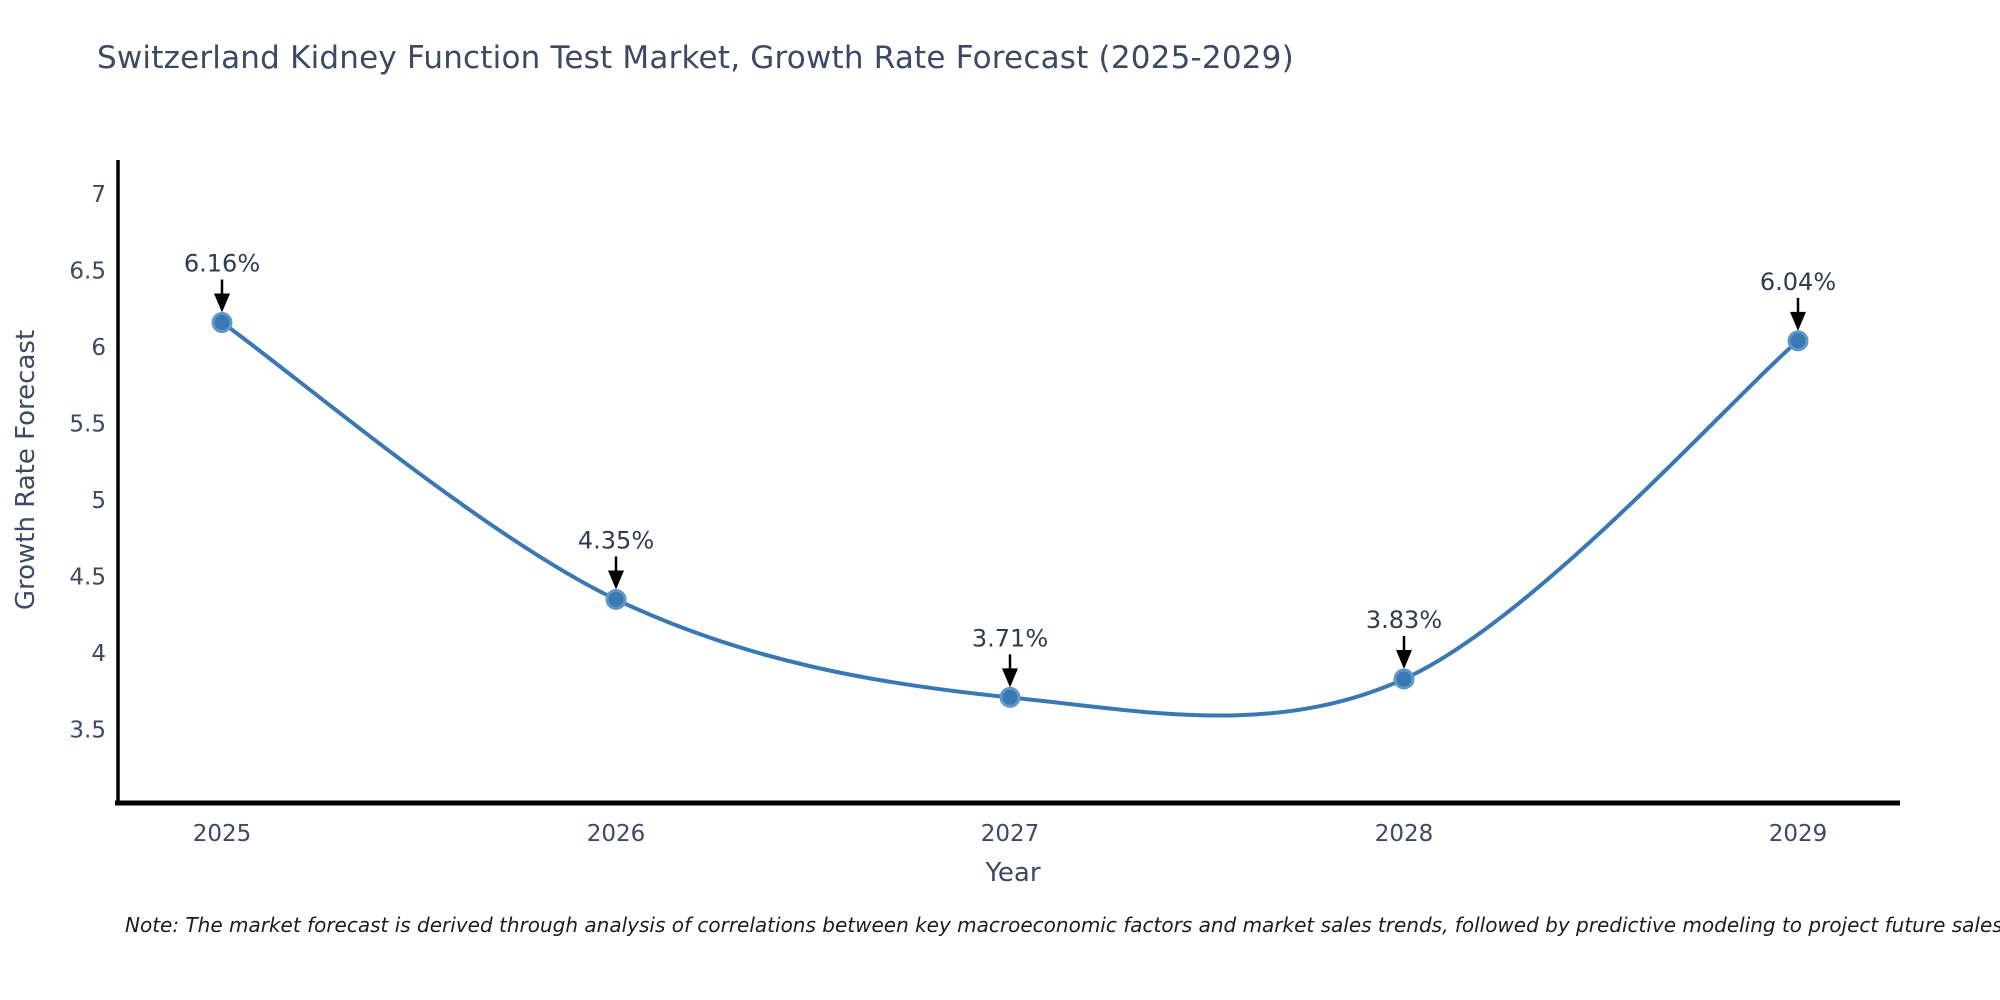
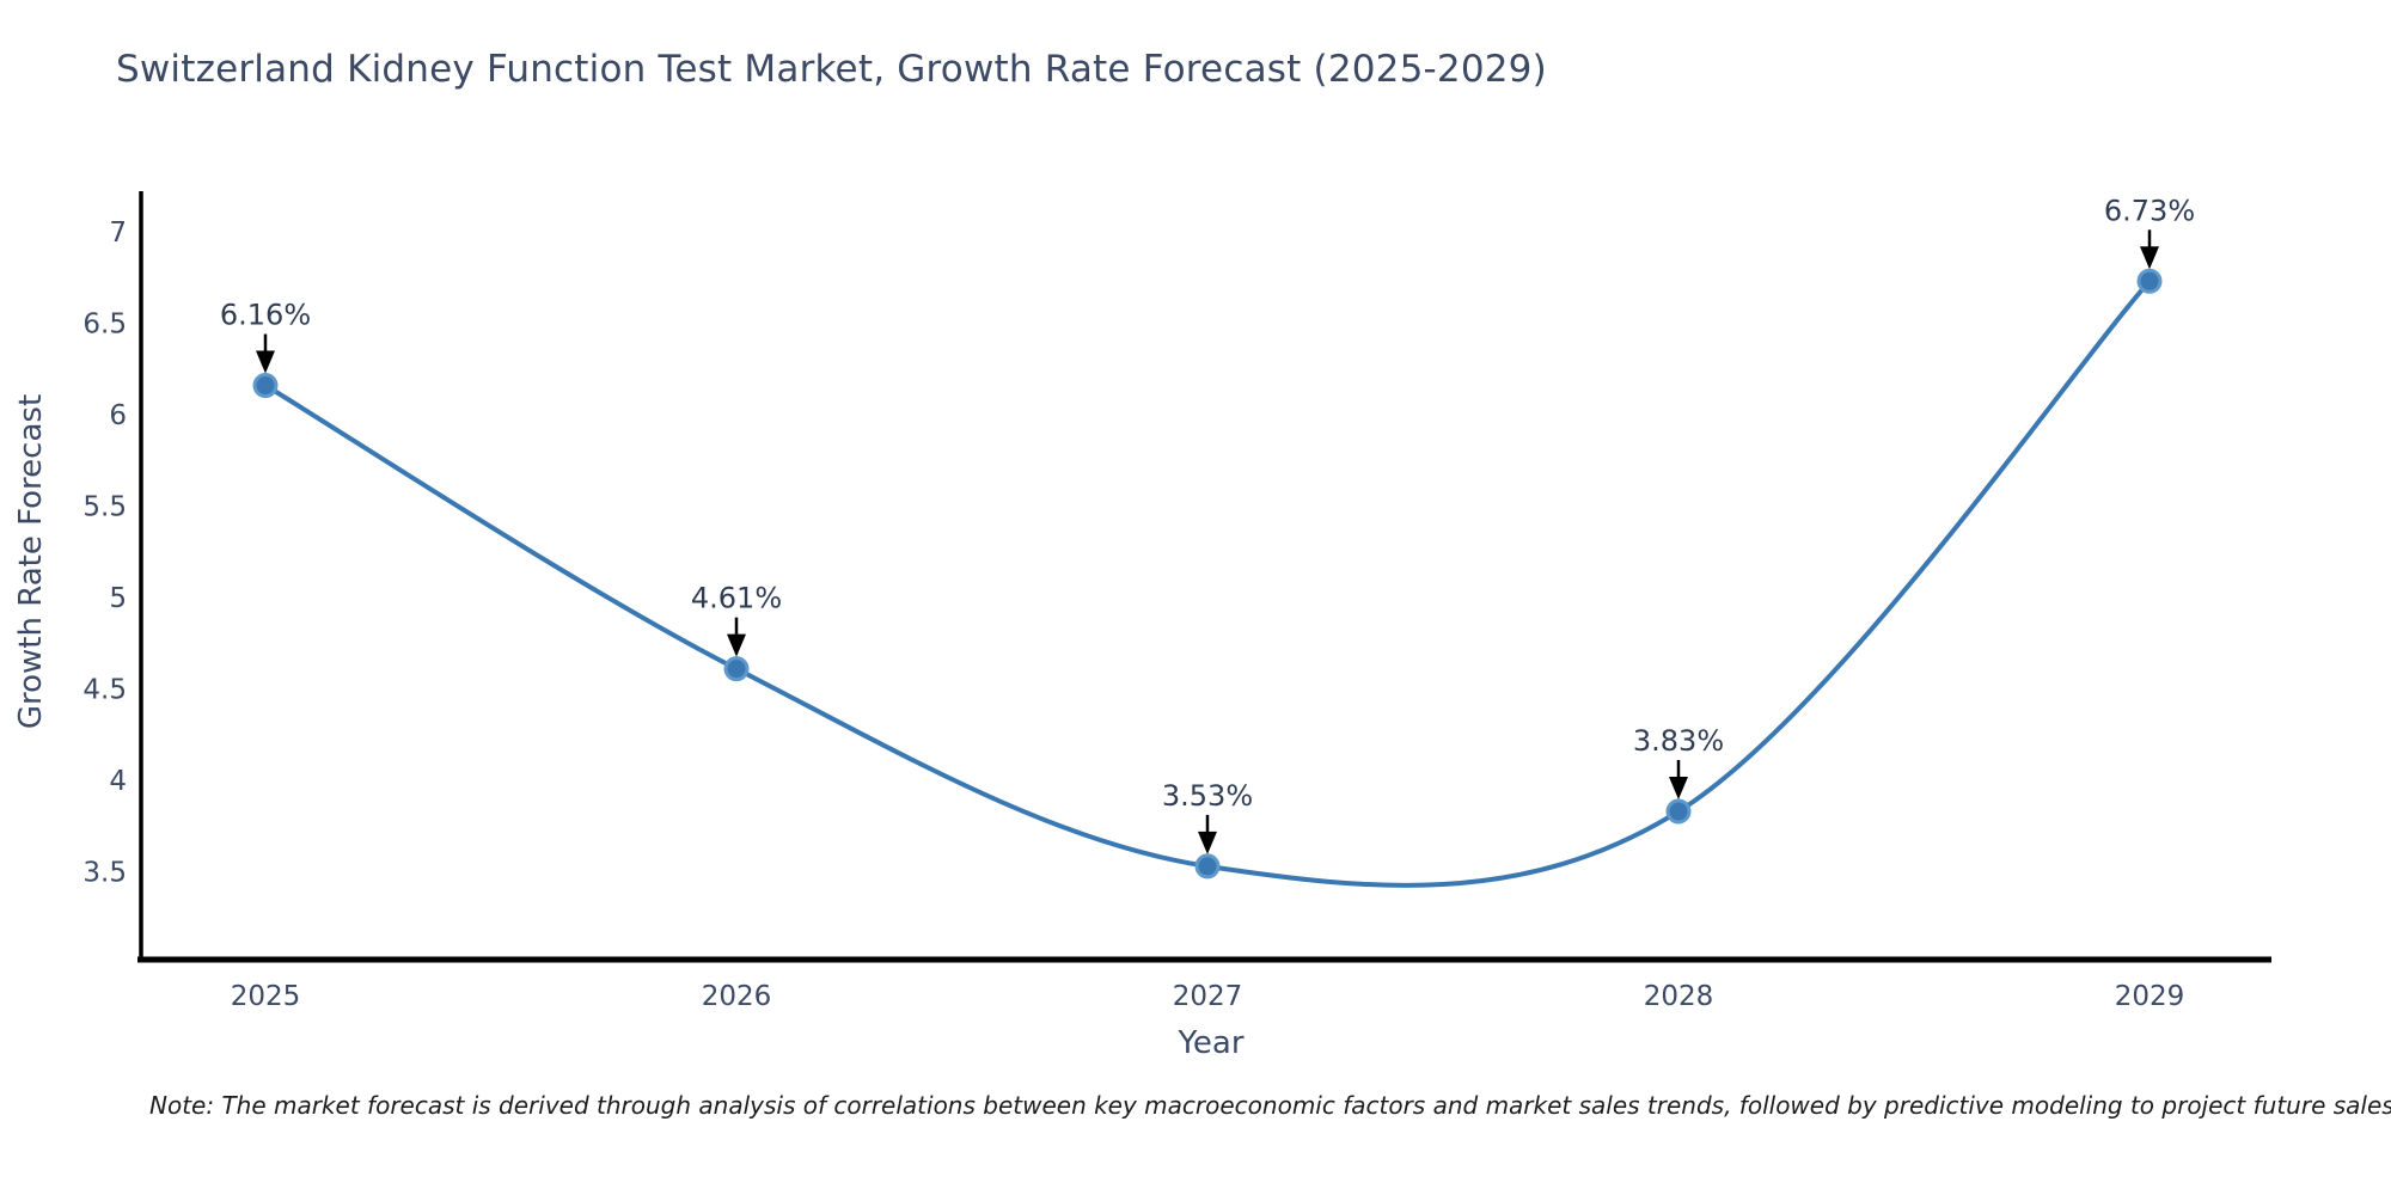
2026: 4.35% -> 4.61%
2027: 3.71% -> 3.53%
2029: 6.04% -> 6.73%
